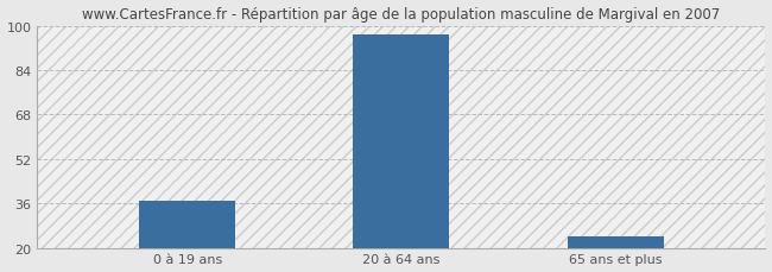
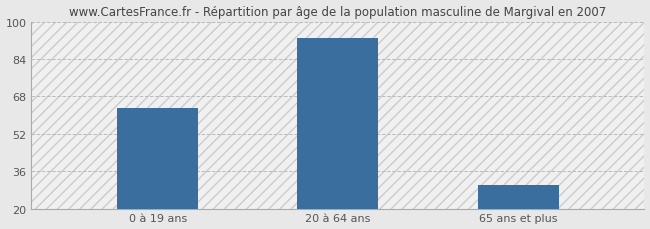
0 à 19 ans: 37 -> 63
20 à 64 ans: 97 -> 93
65 ans et plus: 24 -> 30
